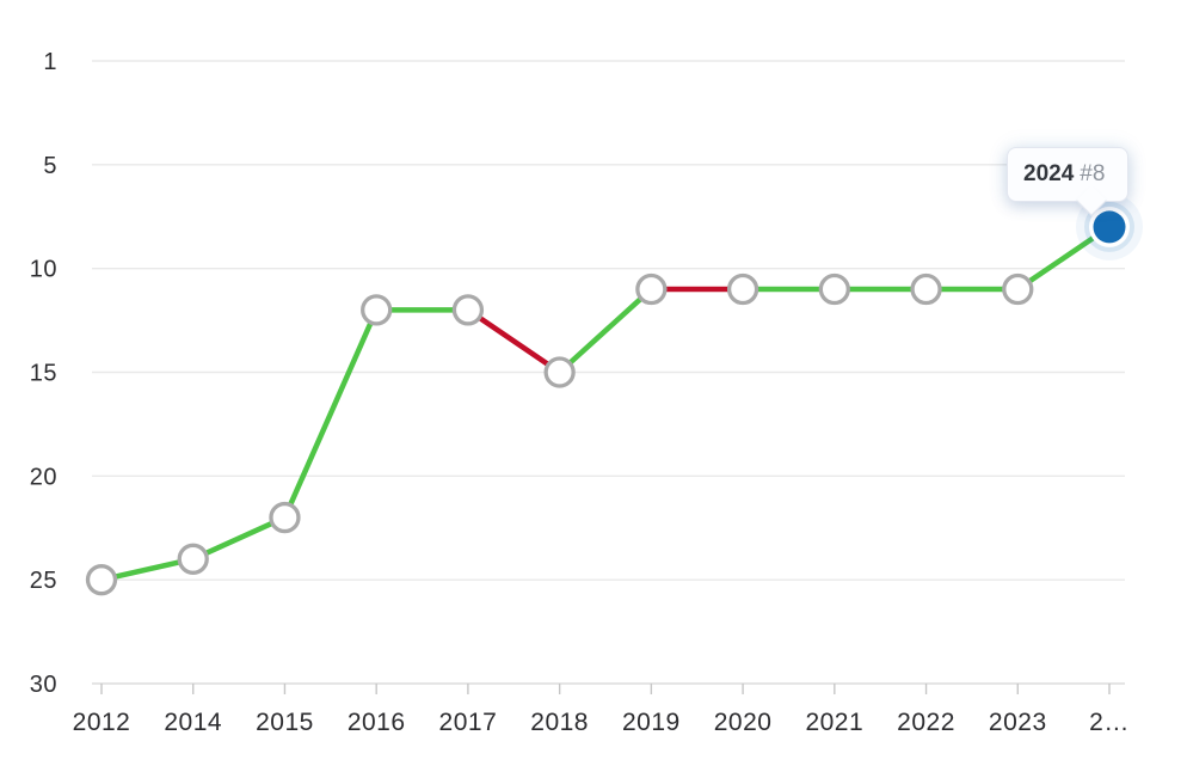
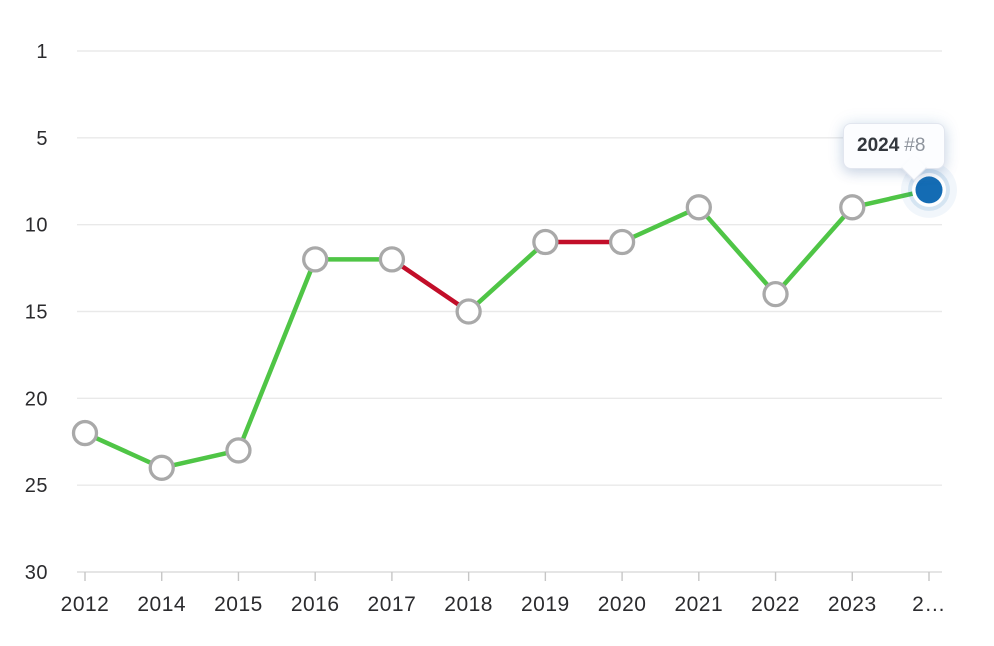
2012: 25 -> 22
2015: 22 -> 23
2021: 11 -> 9
2022: 11 -> 14
2023: 11 -> 9
